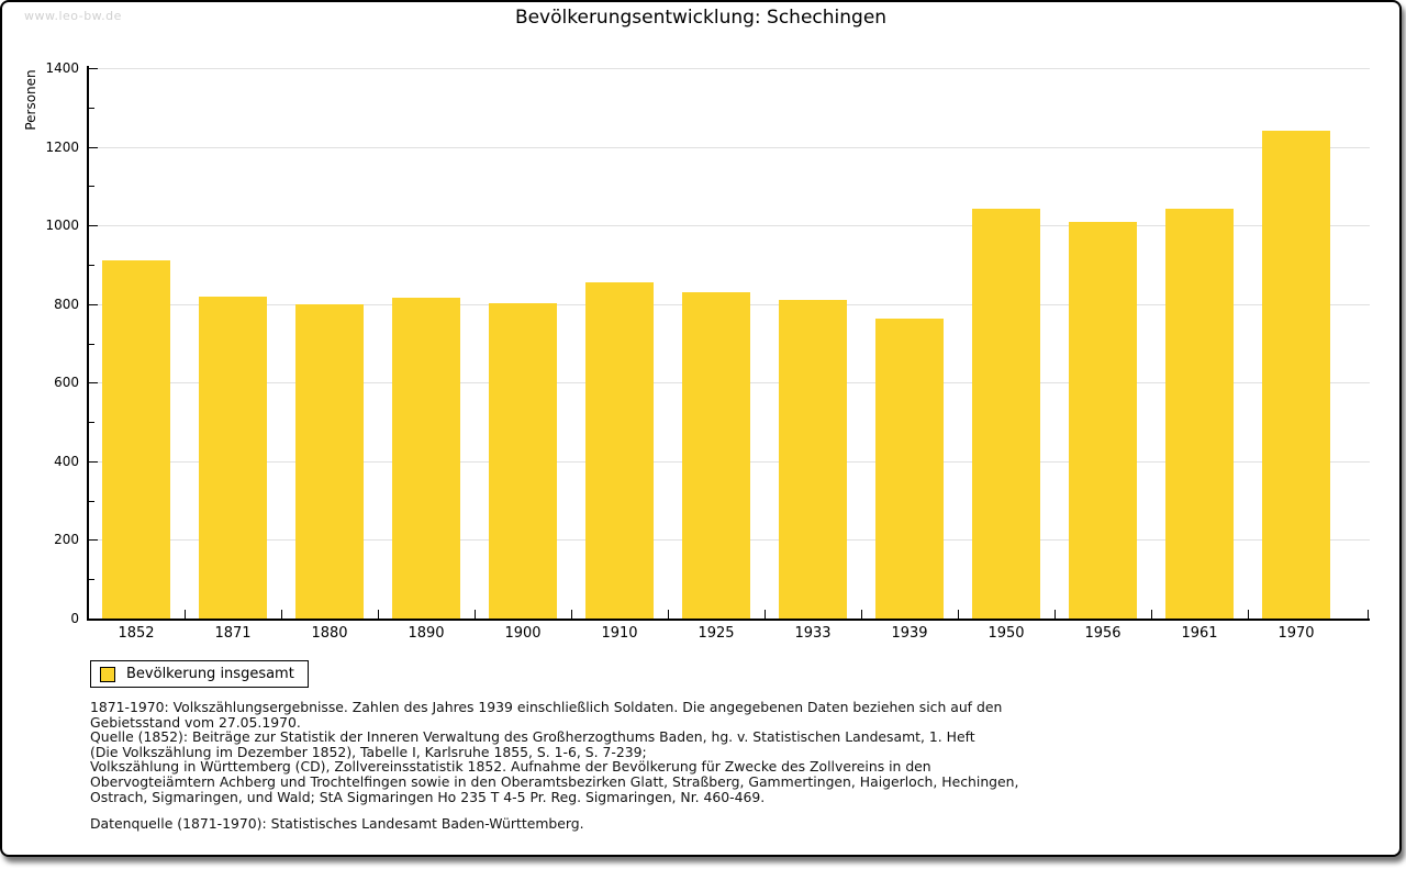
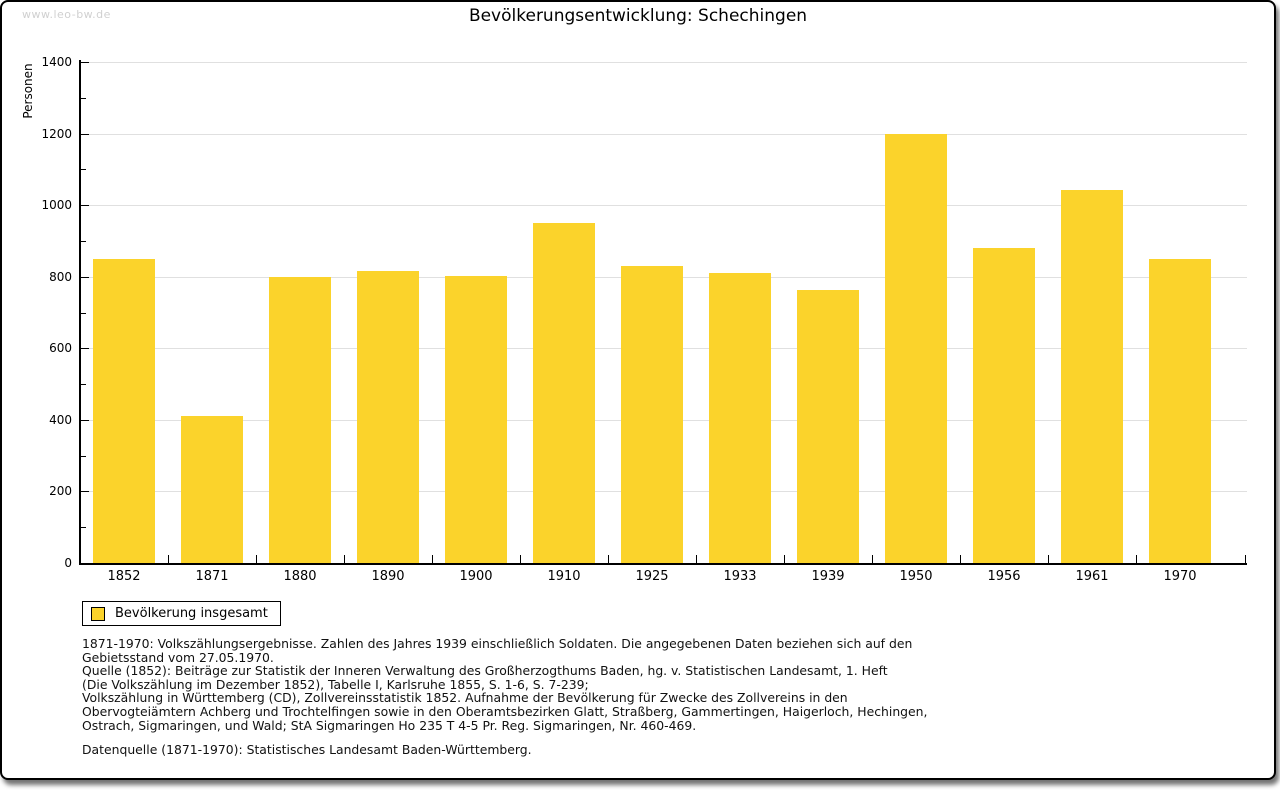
1852: 910 -> 850
1871: 820 -> 410
1910: 860 -> 950
1950: 1040 -> 1200
1956: 1010 -> 880
1970: 1240 -> 850
